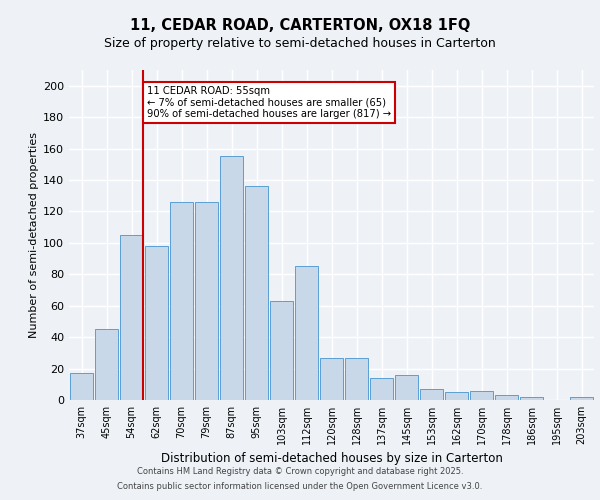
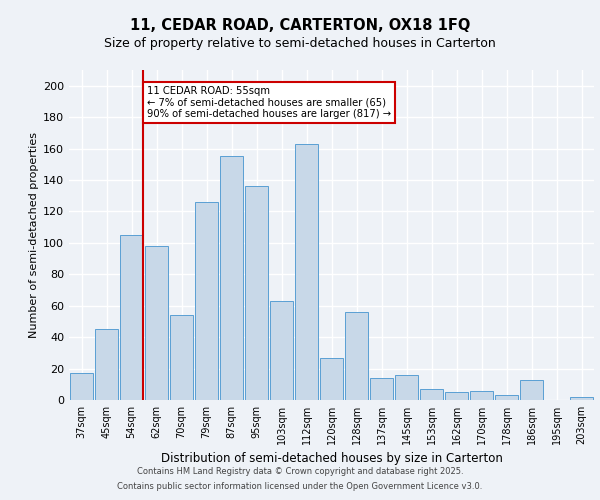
70sqm: 126 -> 54
112sqm: 85 -> 163
128sqm: 27 -> 56
186sqm: 2 -> 13
